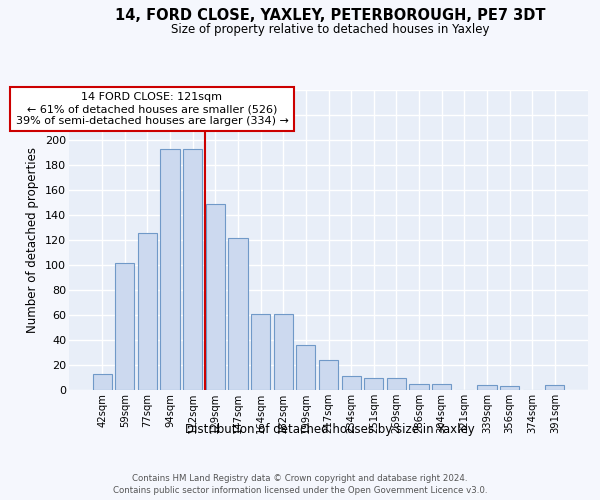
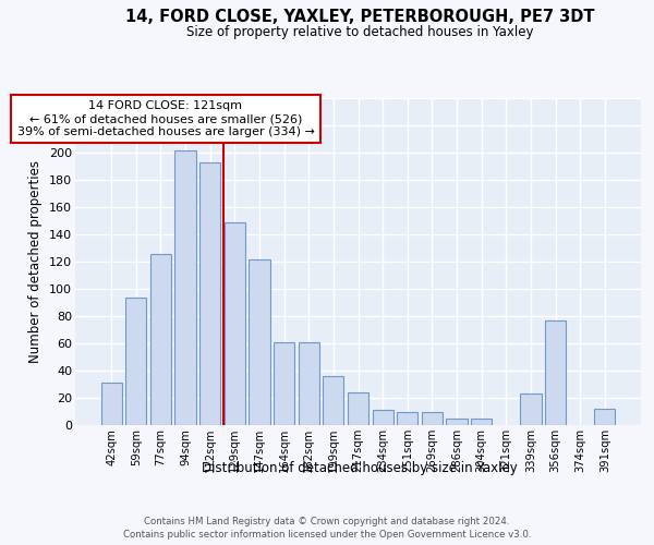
42sqm: 13 -> 31
59sqm: 102 -> 94
94sqm: 193 -> 202
339sqm: 4 -> 23
356sqm: 3 -> 77
391sqm: 4 -> 12
